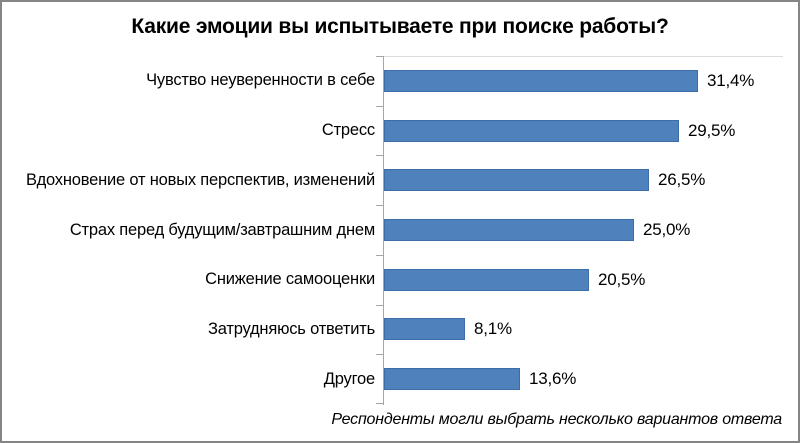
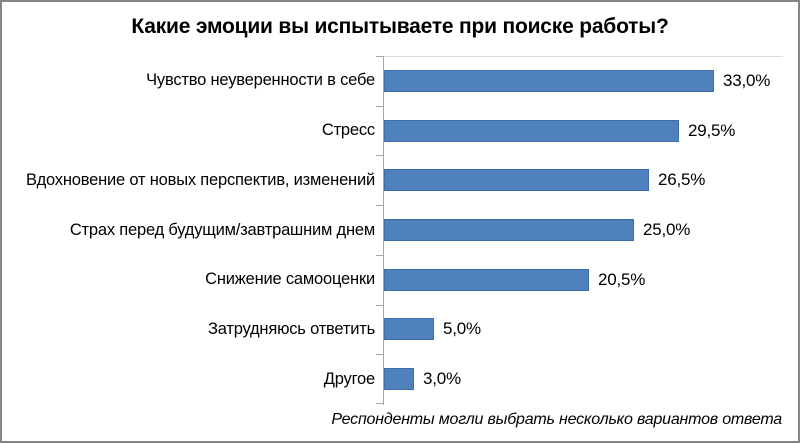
Чувство неуверенности в себе: 31,4% -> 33,0%
Затрудняюсь ответить: 8,1% -> 5,0%
Другое: 13,6% -> 3,0%
